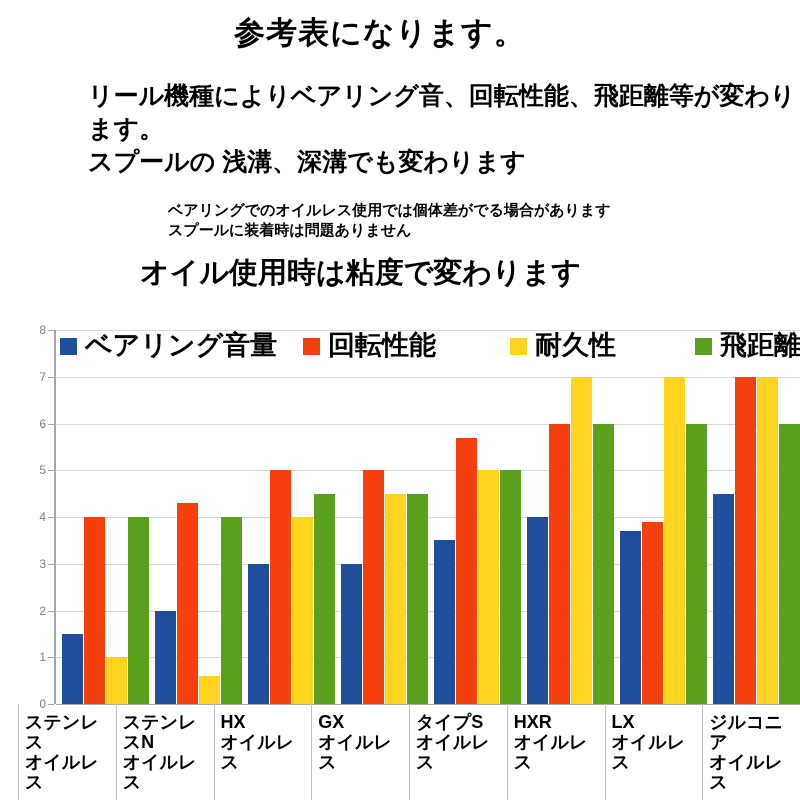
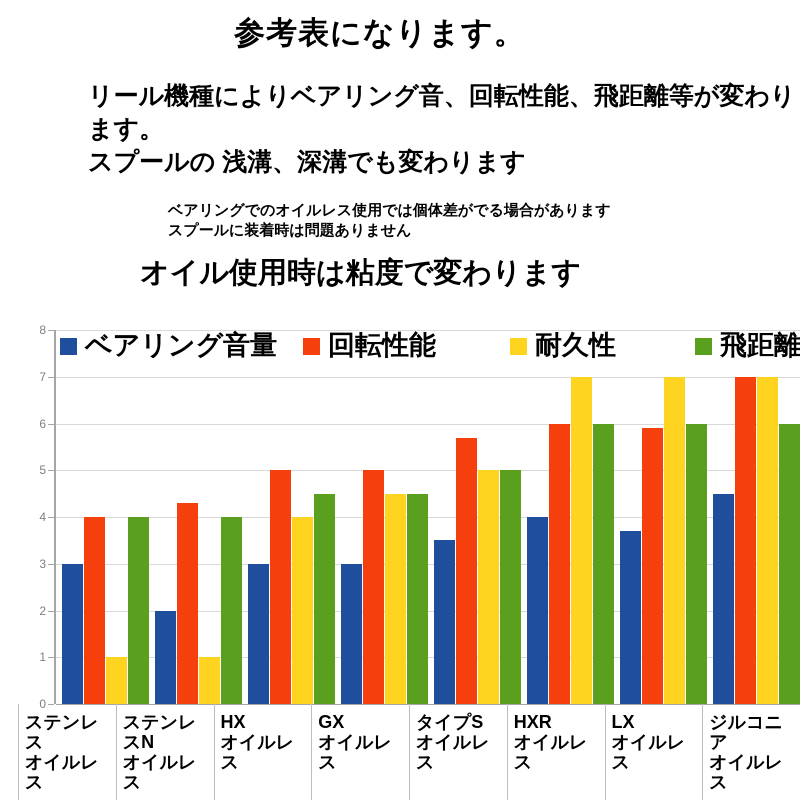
ベアリング音量/ステンレス オイルレス: 1.5 -> 3.0
耐久性/ステンレスN オイルレス: 0.6 -> 1.0
回転性能/LX オイルレス: 3.9 -> 5.9
